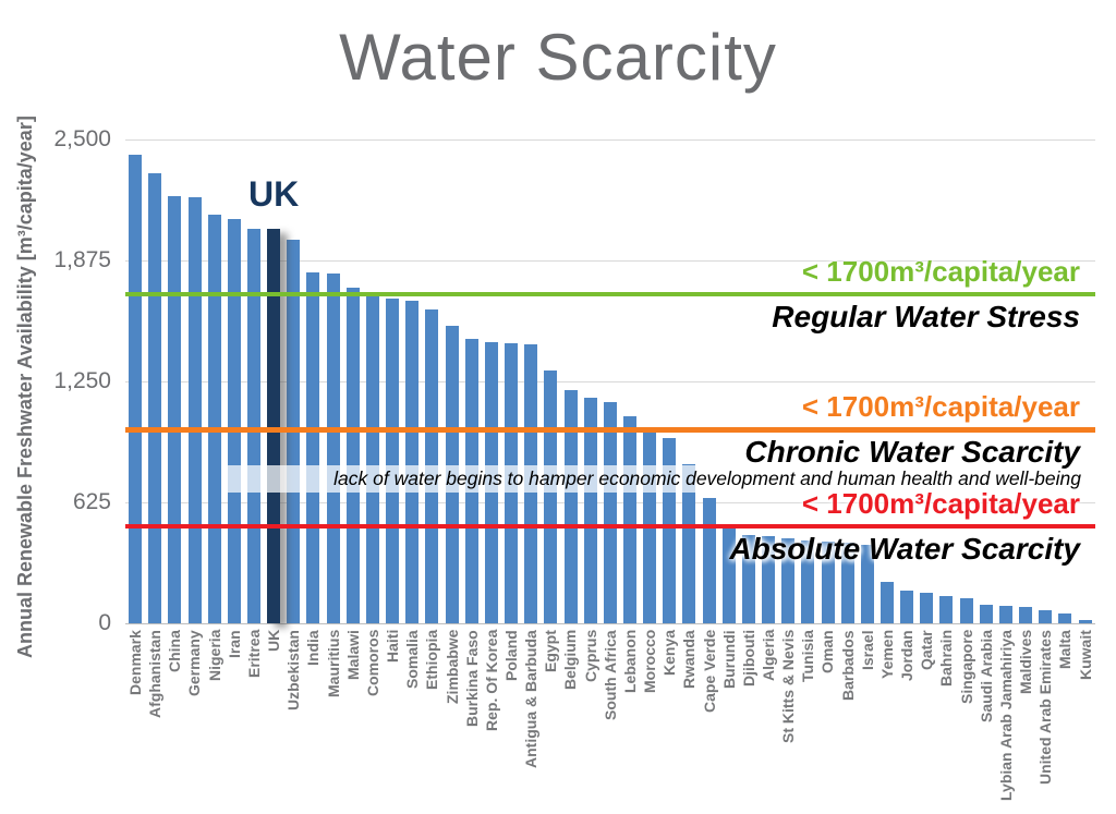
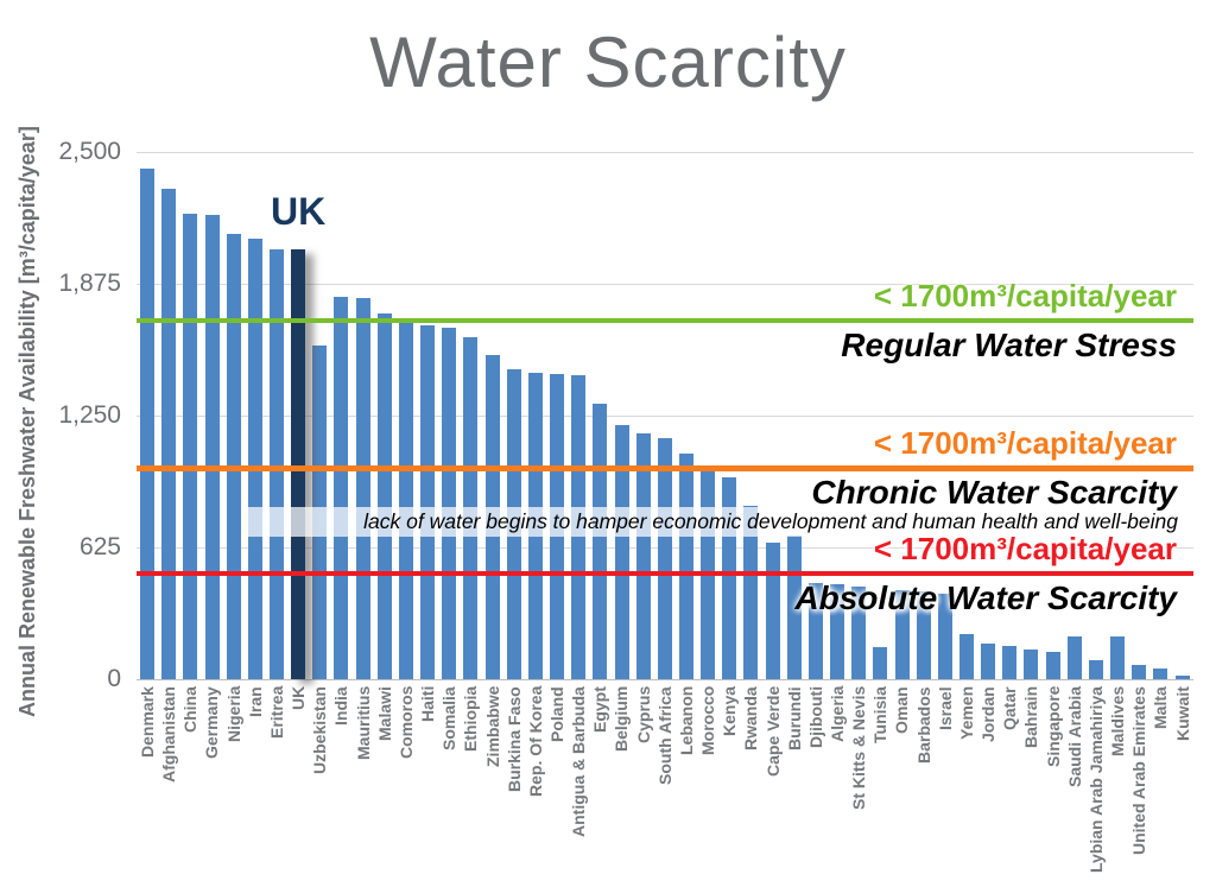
Uzbekistan: 1980 -> 1580
Burundi: 510 -> 680
Tunisia: 430 -> 150
Saudi Arabia: 100 -> 200
Maldives: 80 -> 200
